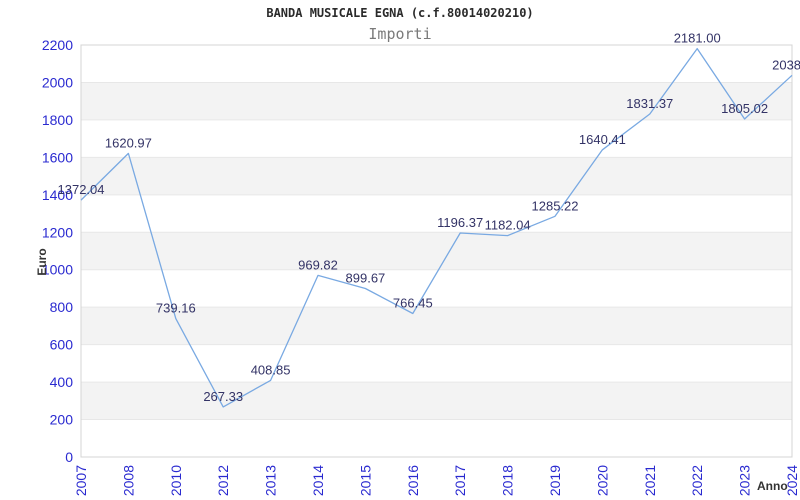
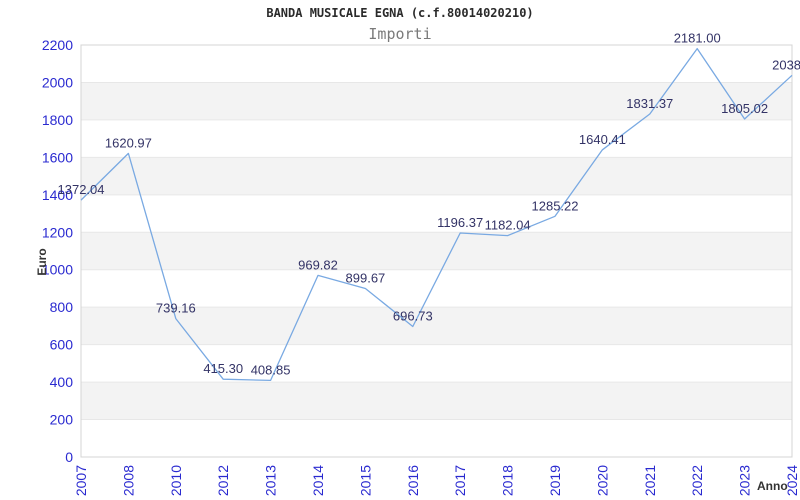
2012: 267.33 -> 415.30
2016: 766.45 -> 696.73
